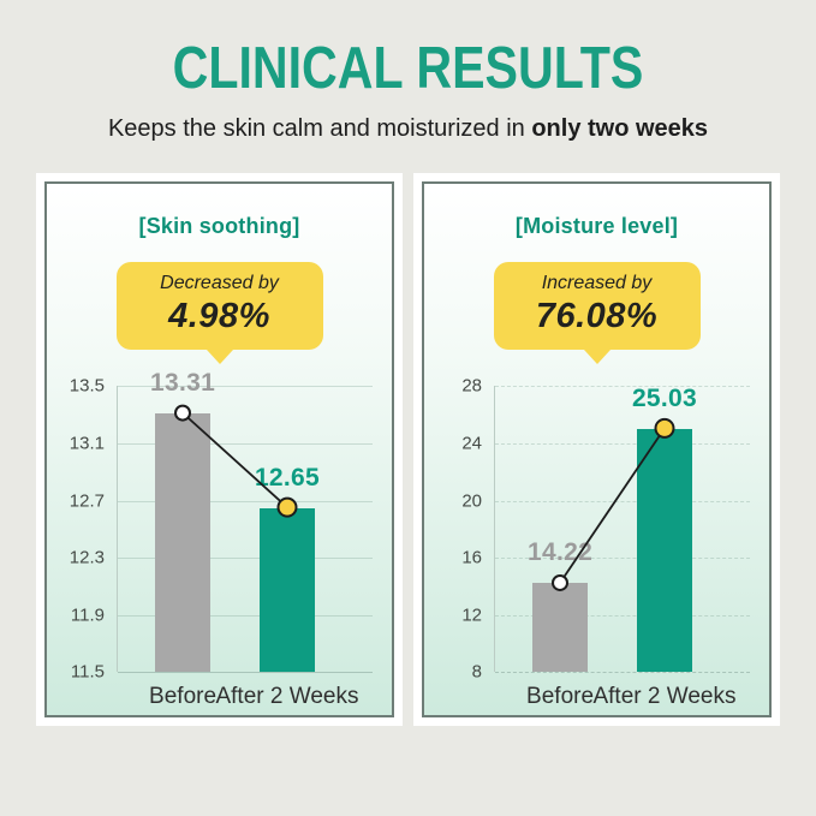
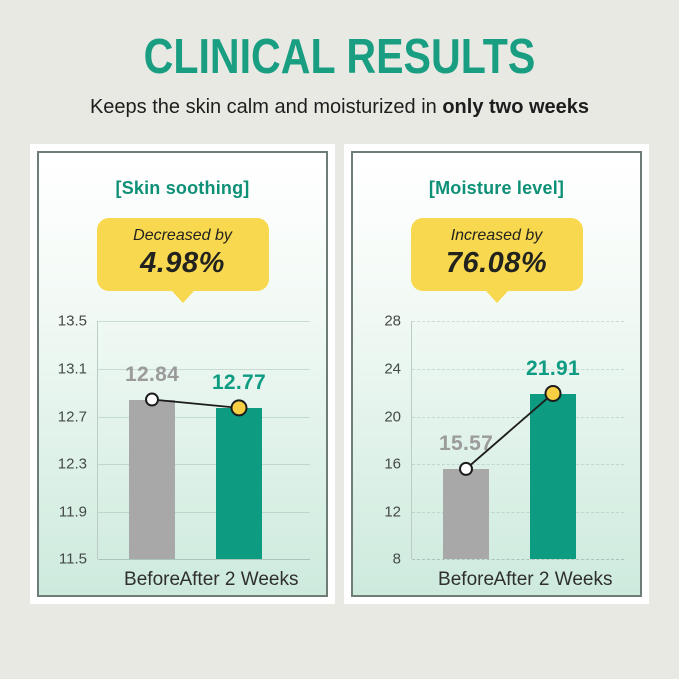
[Skin soothing]/Before: 13.31 -> 12.84
[Skin soothing]/After 2 Weeks: 12.65 -> 12.77
[Moisture level]/Before: 14.22 -> 15.57
[Moisture level]/After 2 Weeks: 25.03 -> 21.91
